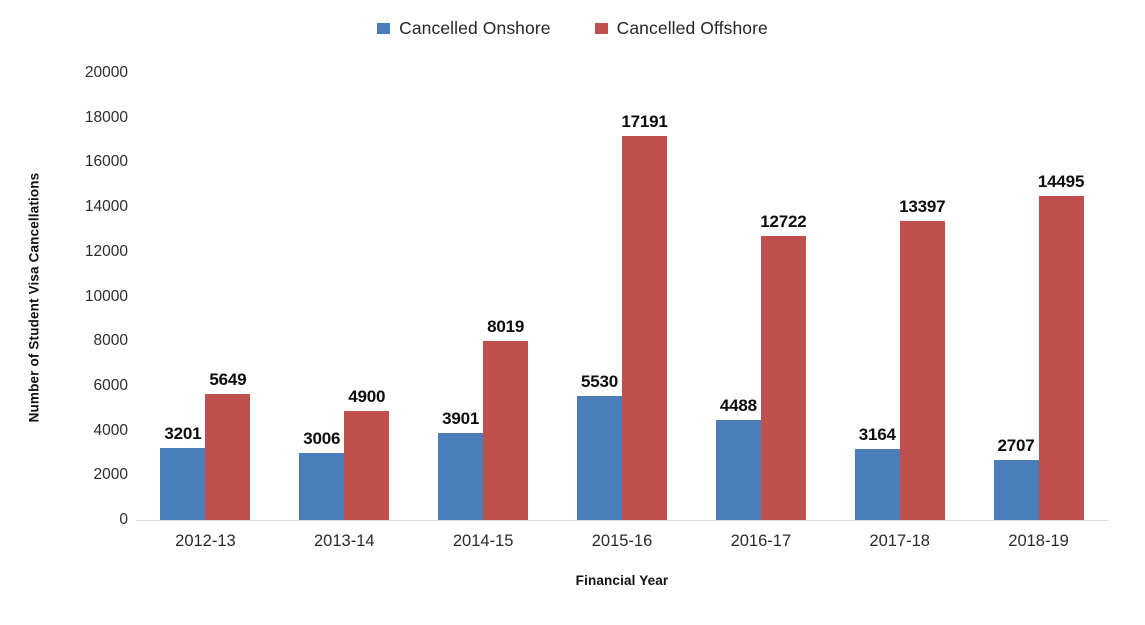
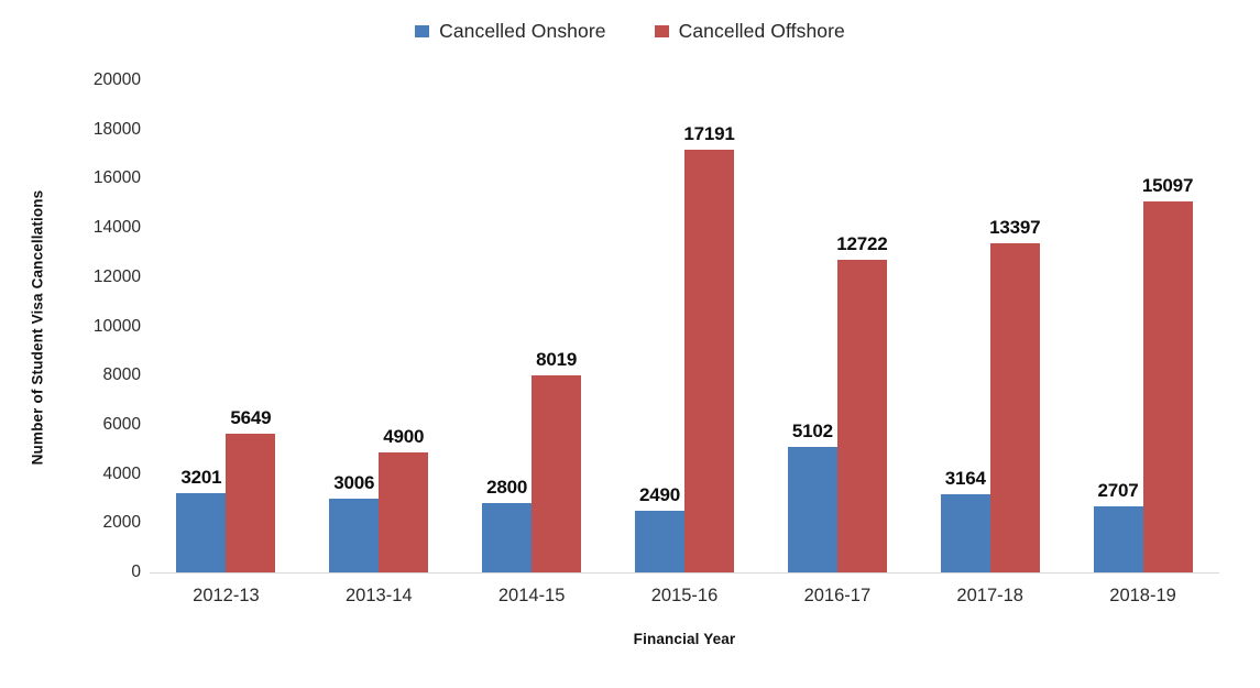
Cancelled Onshore/2014-15: 3901 -> 2800
Cancelled Onshore/2015-16: 5530 -> 2490
Cancelled Onshore/2016-17: 4488 -> 5102
Cancelled Offshore/2018-19: 14495 -> 15097
